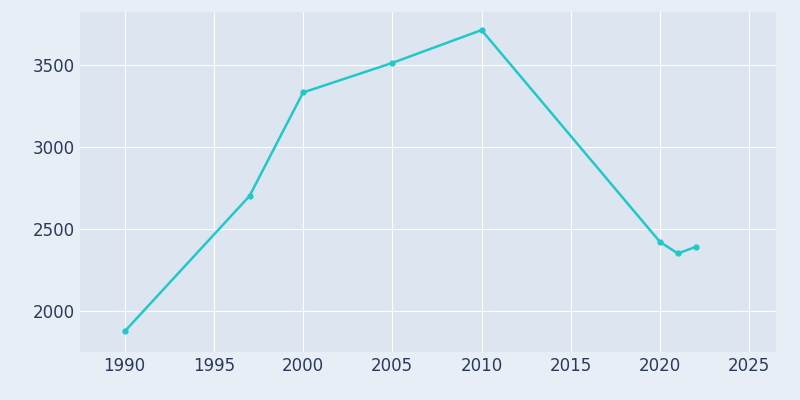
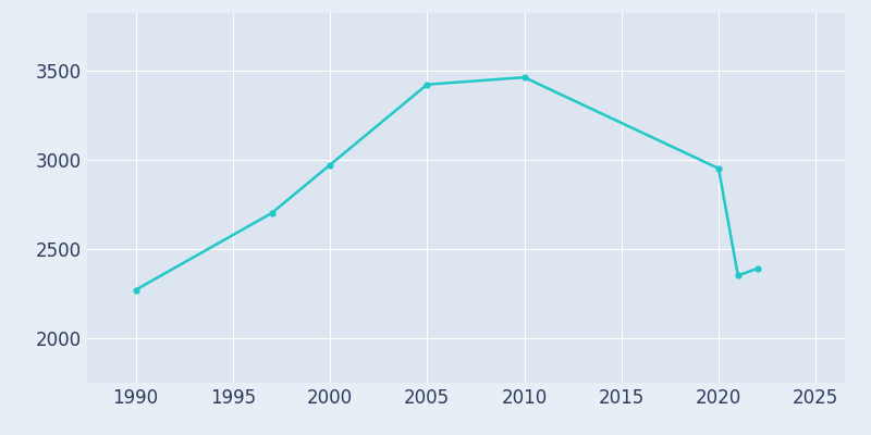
1990: 1880 -> 2270
2000: 3330 -> 2970
2005: 3510 -> 3420
2010: 3710 -> 3460
2020: 2420 -> 2950
